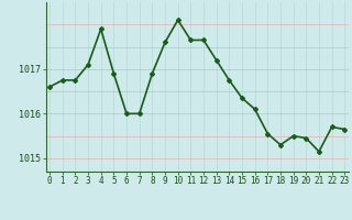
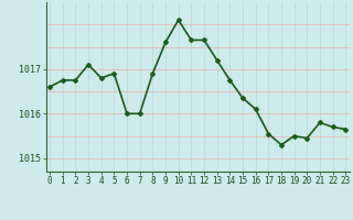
4: 1017.90 -> 1016.80
21: 1015.15 -> 1015.80
